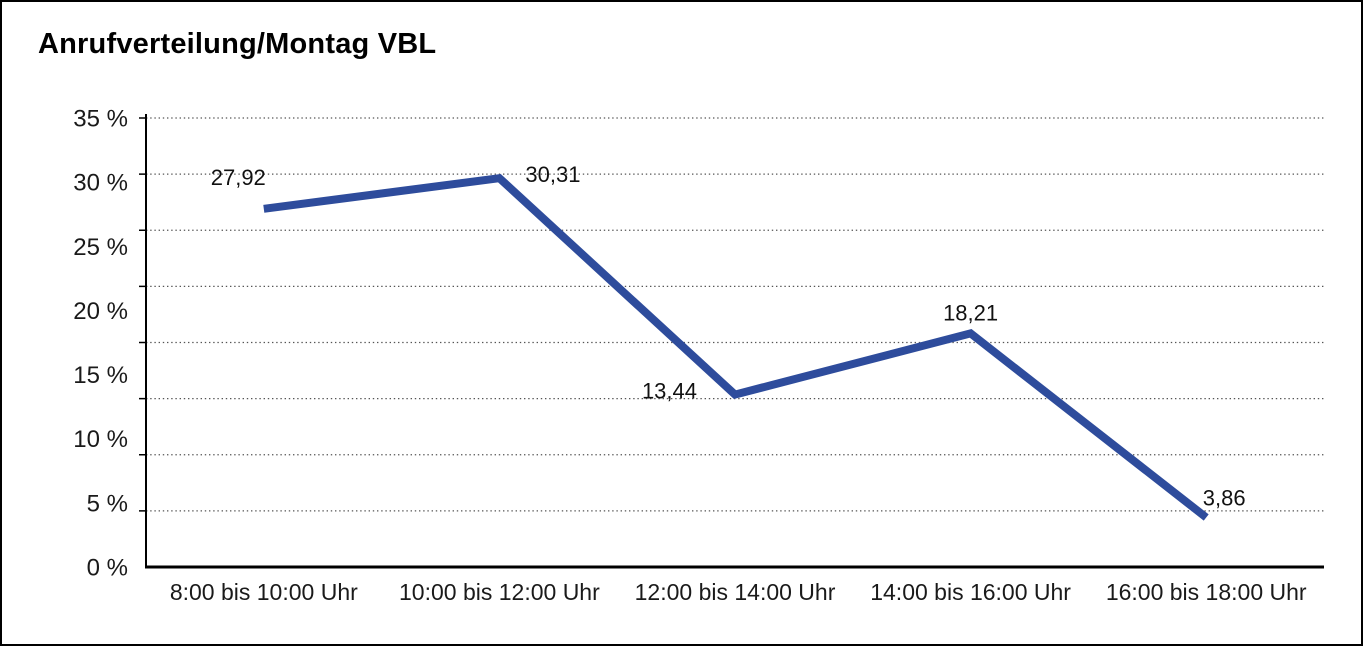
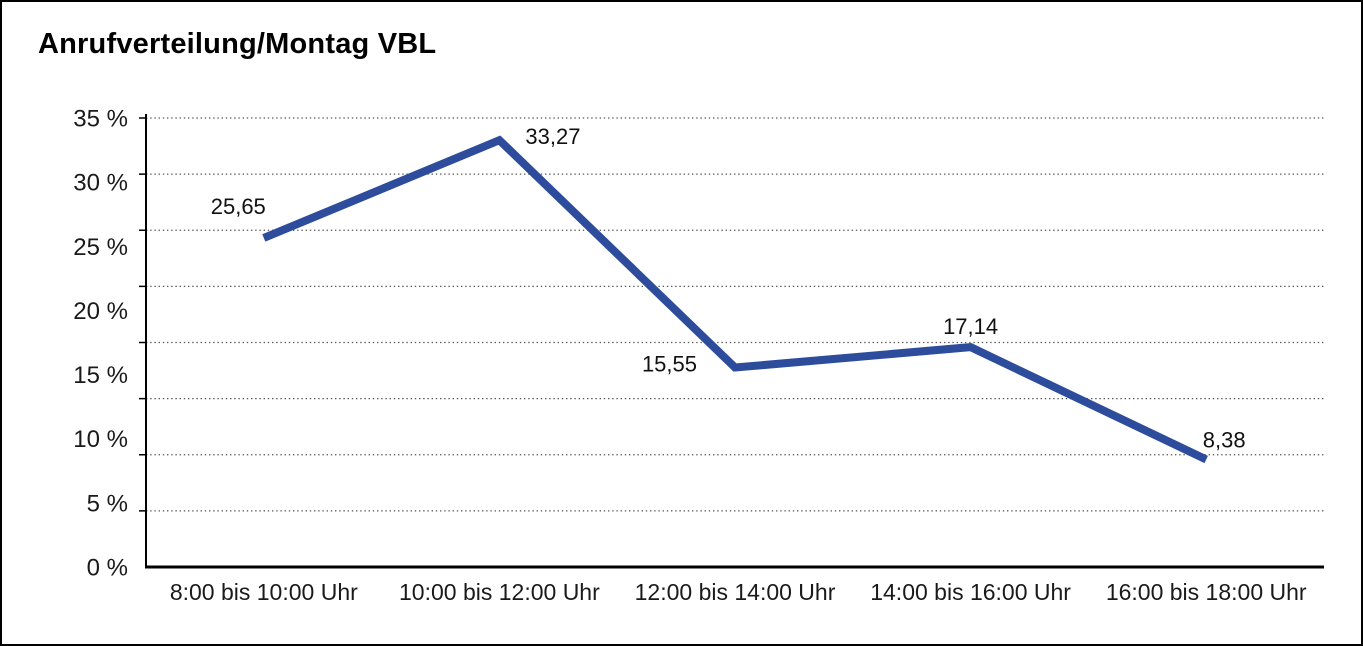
8:00 bis 10:00 Uhr: 27,92 -> 25,65
10:00 bis 12:00 Uhr: 30,31 -> 33,27
12:00 bis 14:00 Uhr: 13,44 -> 15,55
14:00 bis 16:00 Uhr: 18,21 -> 17,14
16:00 bis 18:00 Uhr: 3,86 -> 8,38
